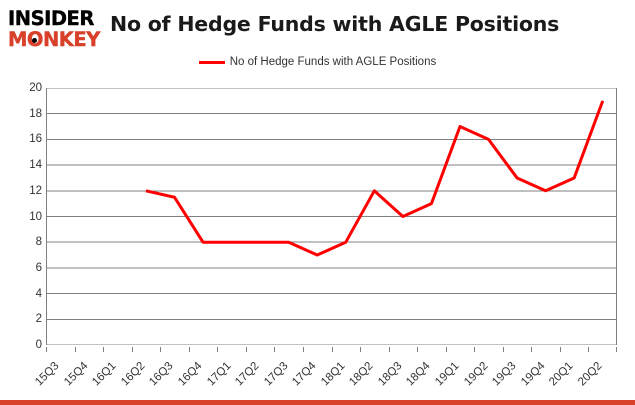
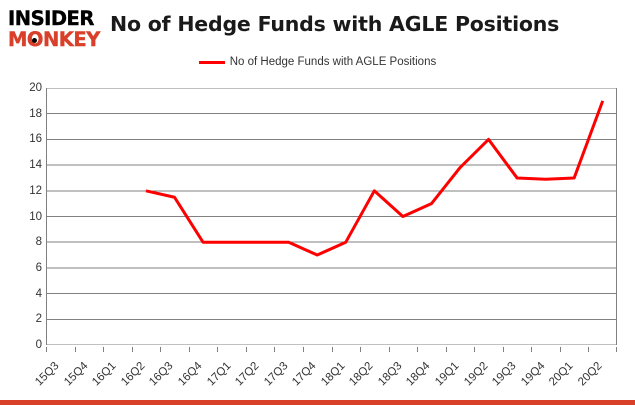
19Q1: 17.0 -> 13.8
19Q4: 12.0 -> 12.9
